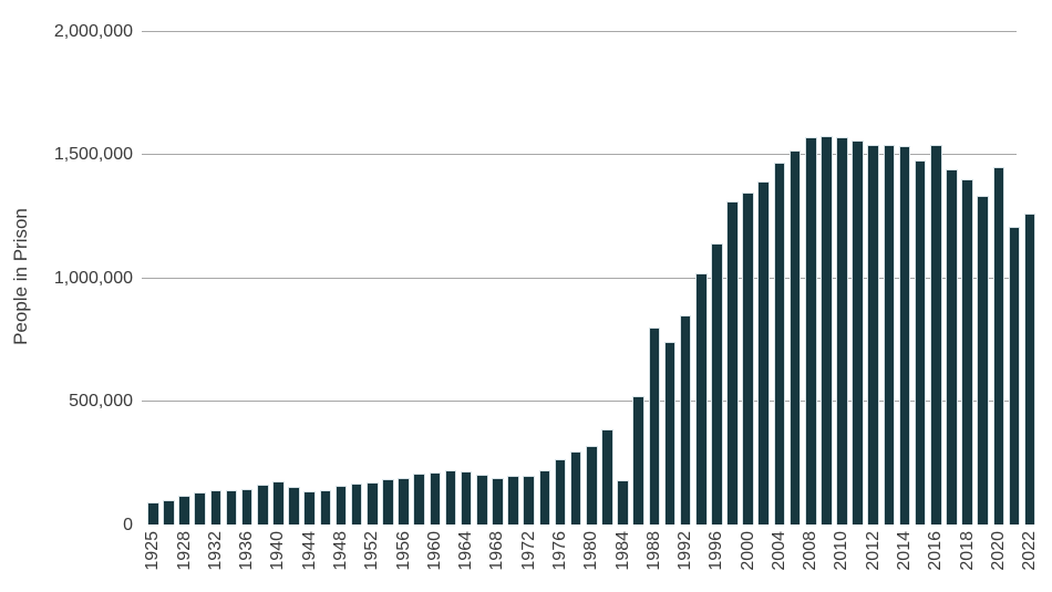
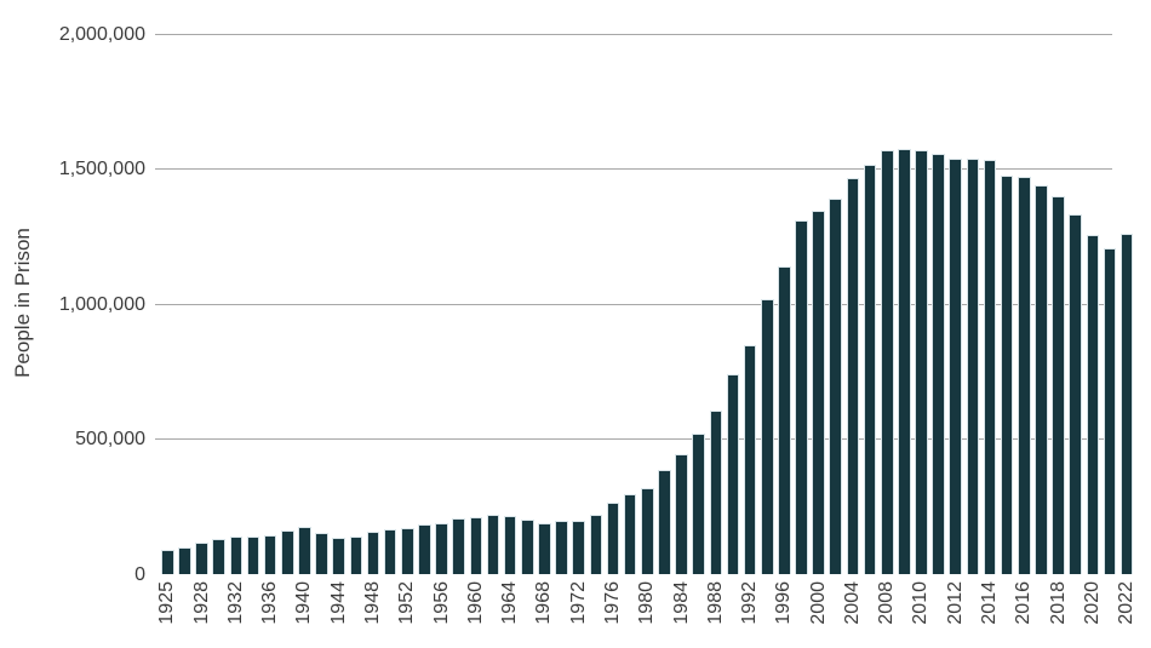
1984: 180000 -> 440000
1988: 800000 -> 600000
2016: 1540000 -> 1470000
2020: 1450000 -> 1260000
